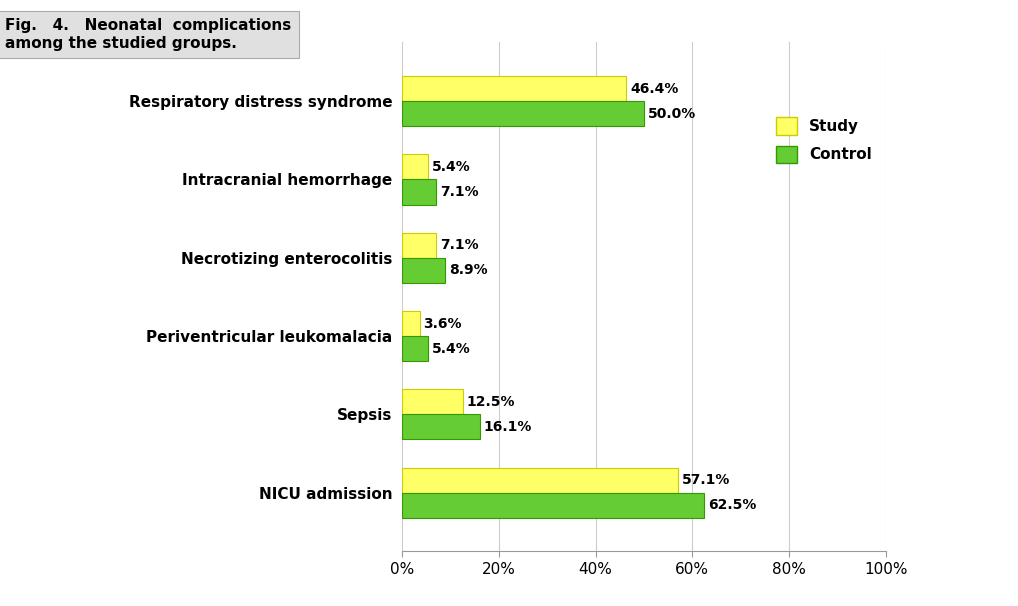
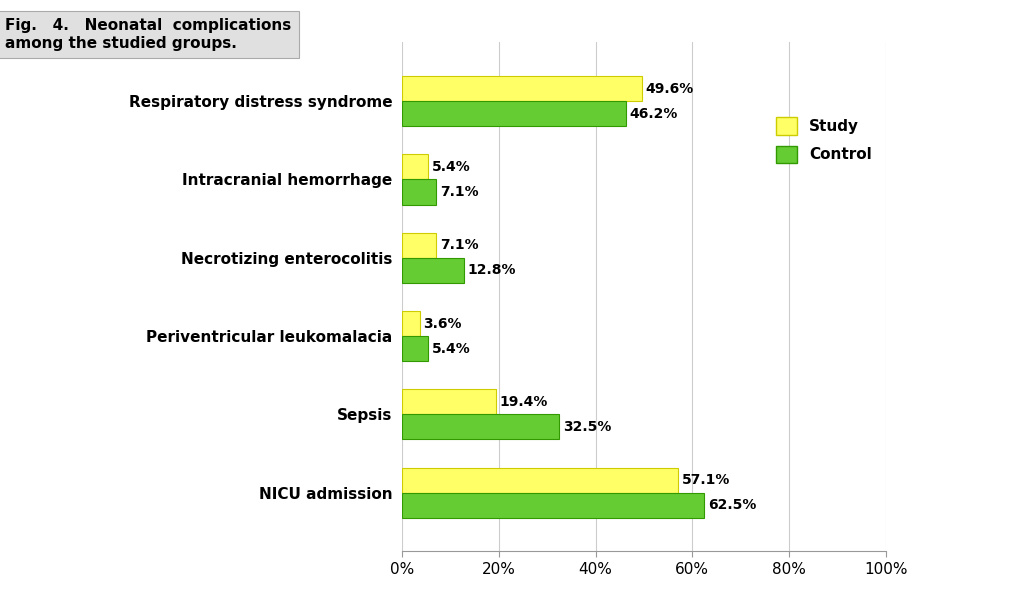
Study/Respiratory distress syndrome: 46.4% -> 49.6%
Control/Respiratory distress syndrome: 50.0% -> 46.2%
Control/Necrotizing enterocolitis: 8.9% -> 12.8%
Study/Sepsis: 12.5% -> 19.4%
Control/Sepsis: 16.1% -> 32.5%
